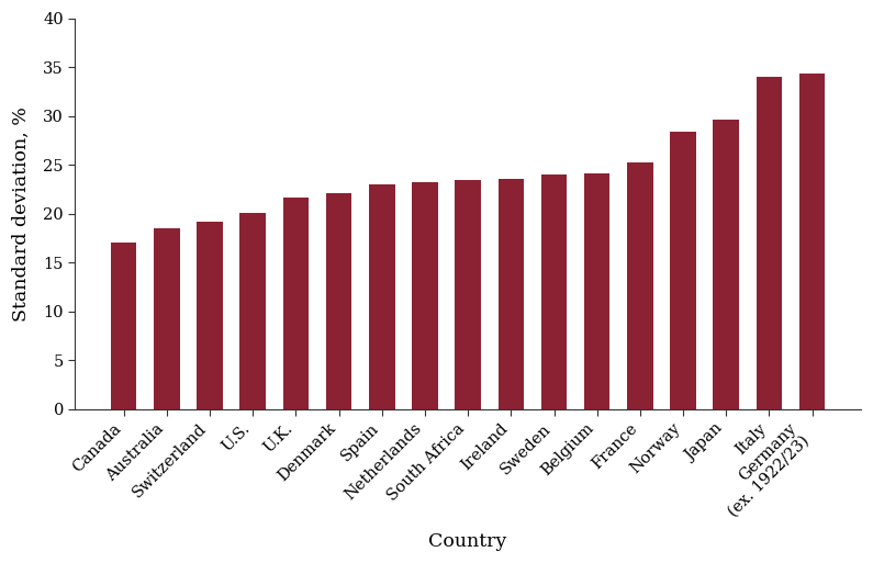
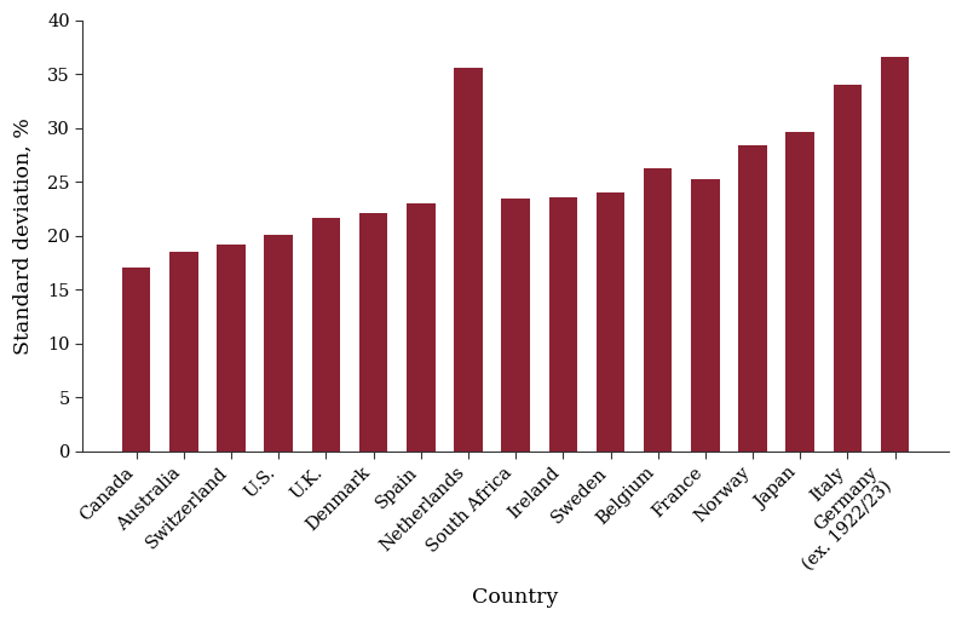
Netherlands: 23.2 -> 35.6
Belgium: 24.1 -> 26.2
Germany (ex. 1922/23): 34.3 -> 36.6
